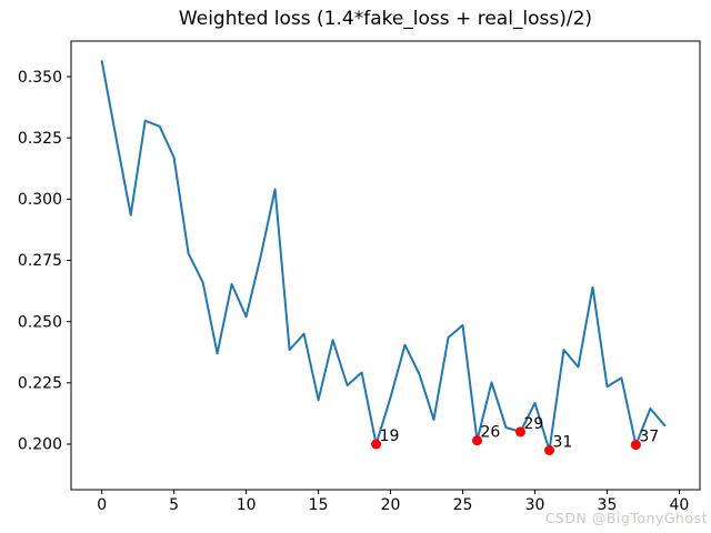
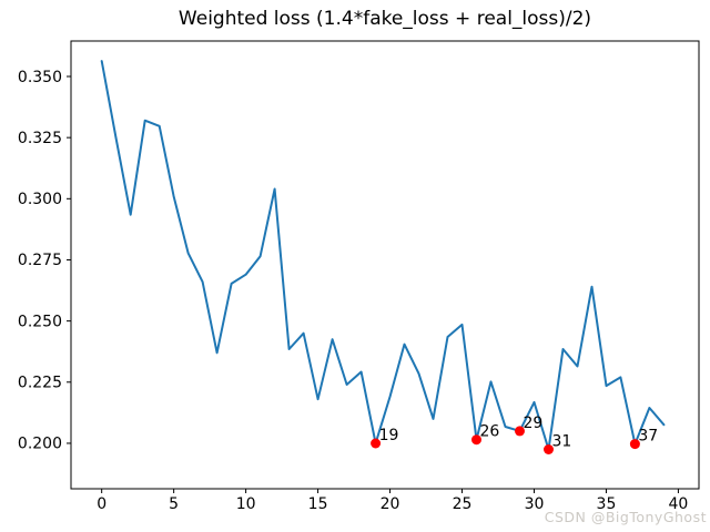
5: 0.317 -> 0.301
10: 0.252 -> 0.269
